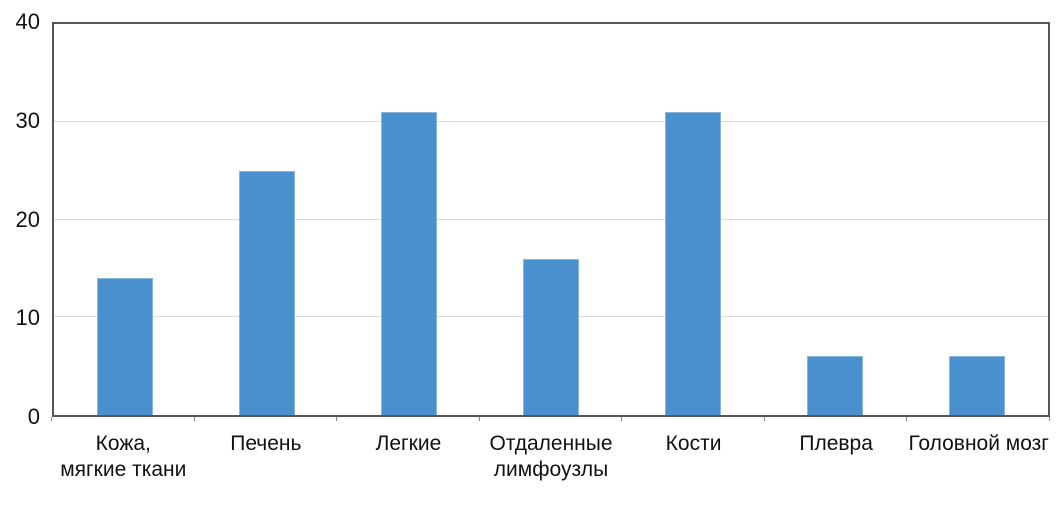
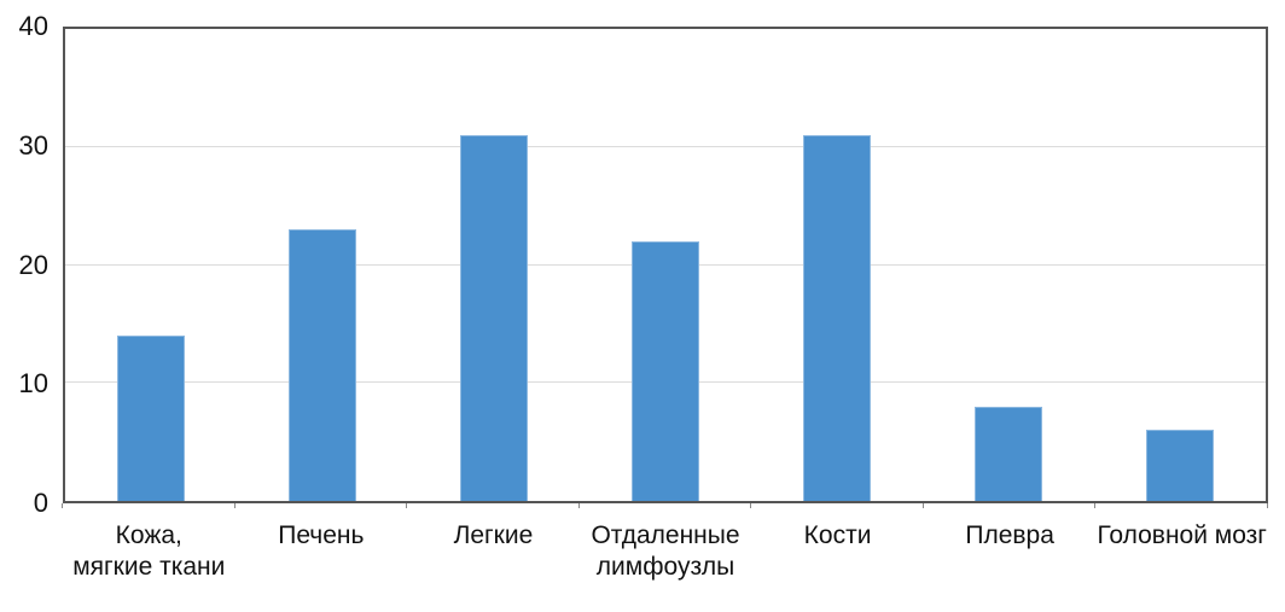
Печень: 25 -> 23
Отдаленные лимфоузлы: 16 -> 22
Плевра: 6 -> 8
